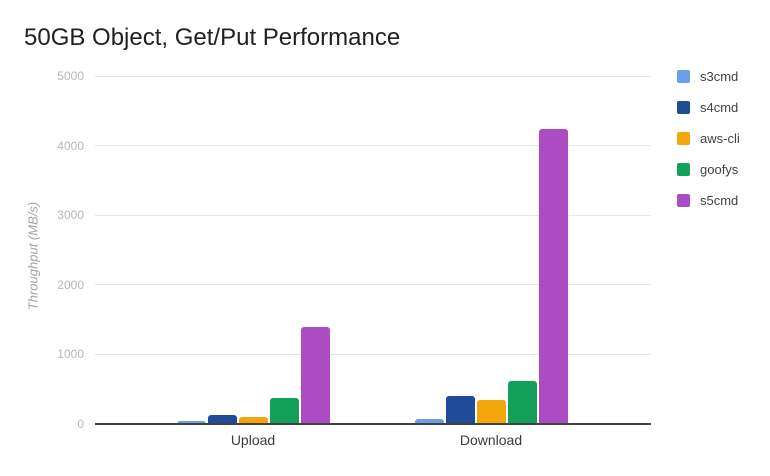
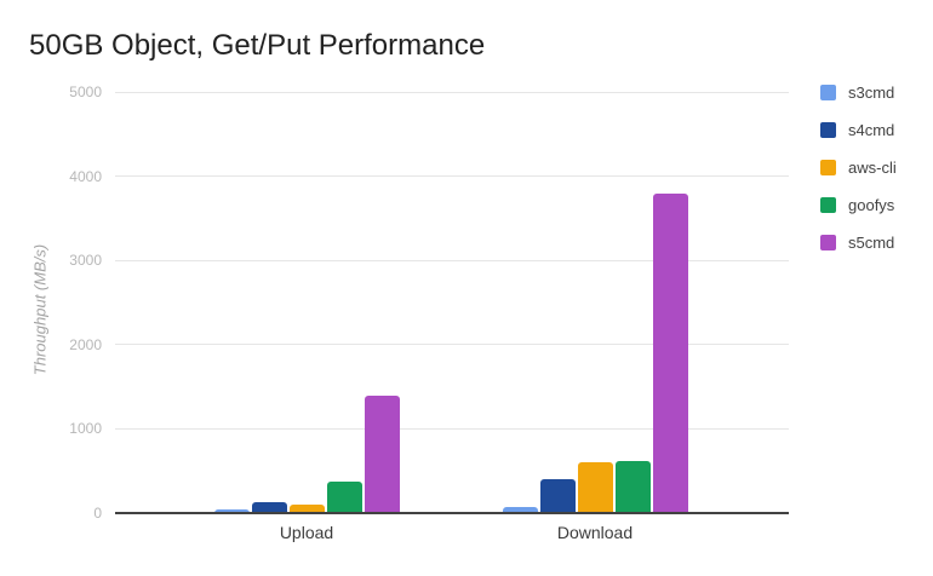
aws-cli/Download: 400 -> 600
s5cmd/Download: 4200 -> 3800
